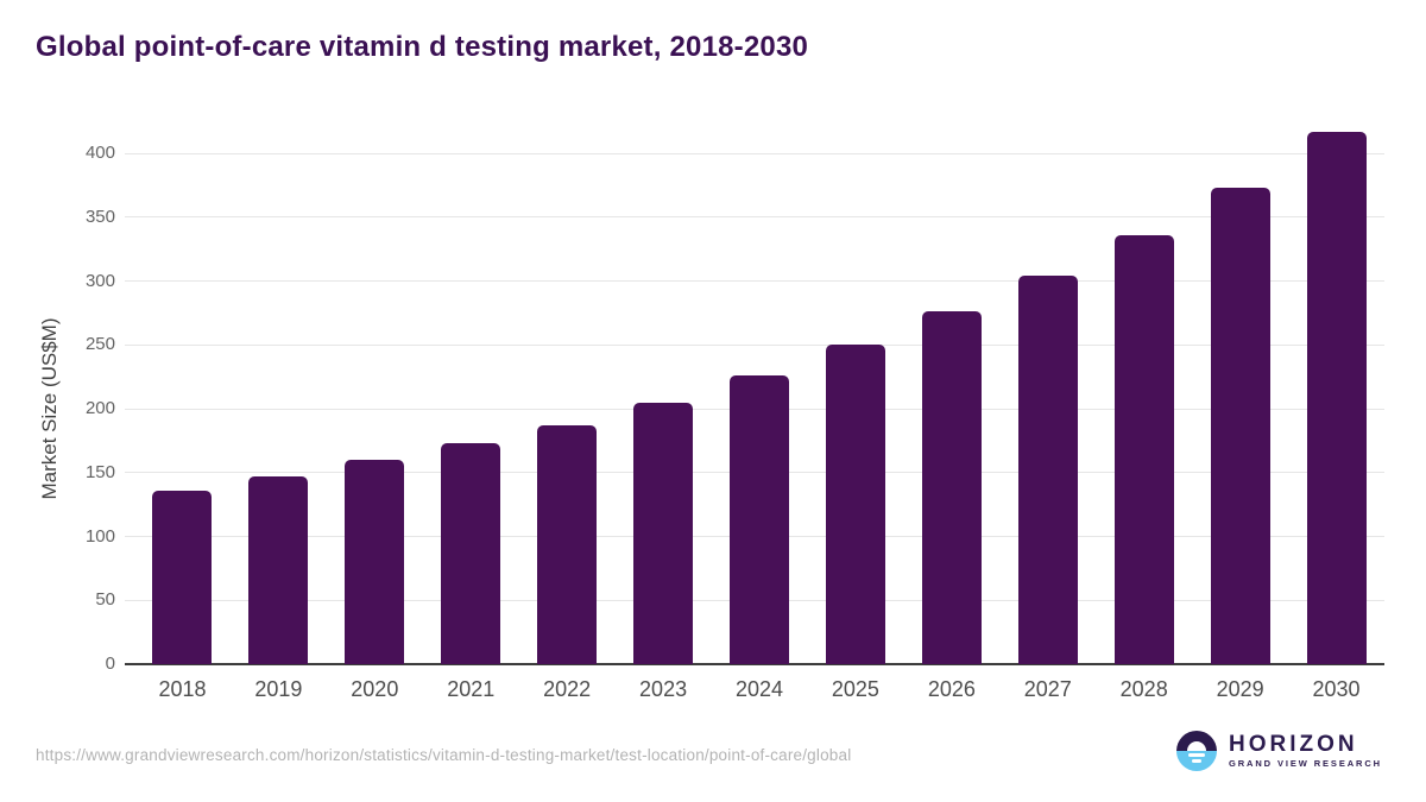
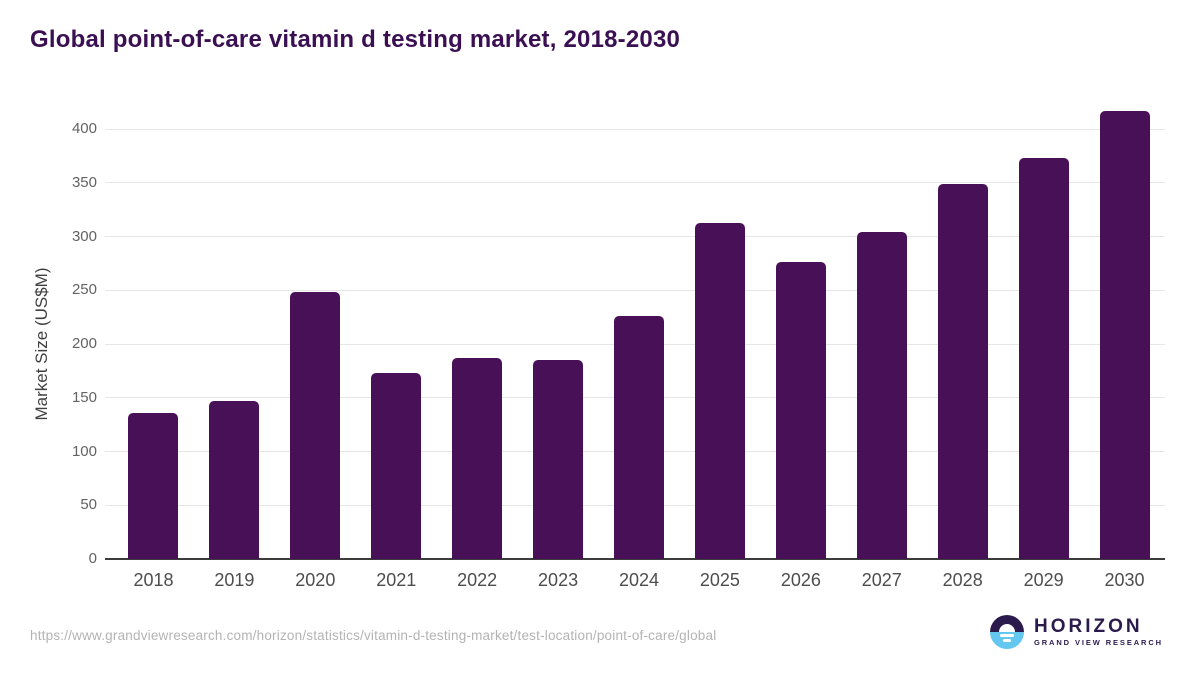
2020: 160 -> 248
2023: 205 -> 185
2025: 250 -> 313
2028: 336 -> 349
